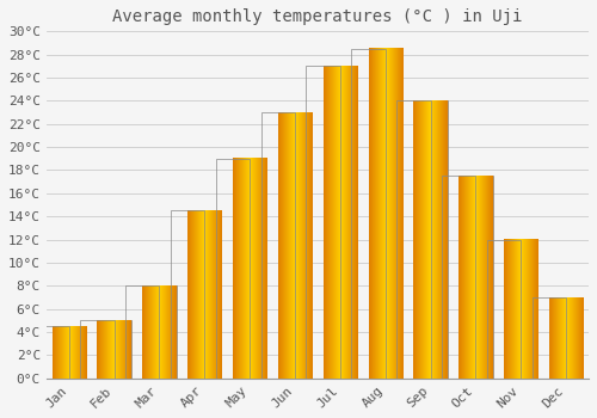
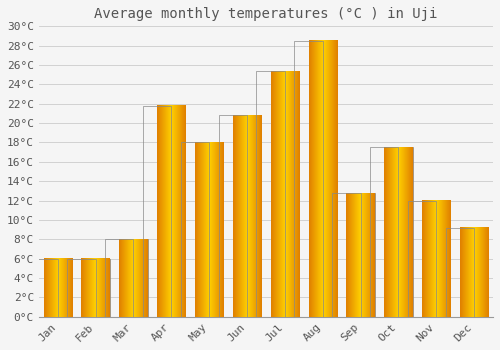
Jan: 4.5°C -> 6.0°C
Feb: 5.0°C -> 6.0°C
Apr: 14.5°C -> 21.8°C
May: 19.0°C -> 18.0°C
Jun: 23.0°C -> 20.8°C
Jul: 27.0°C -> 25.4°C
Sep: 24.0°C -> 12.8°C
Dec: 7.0°C -> 9.2°C
